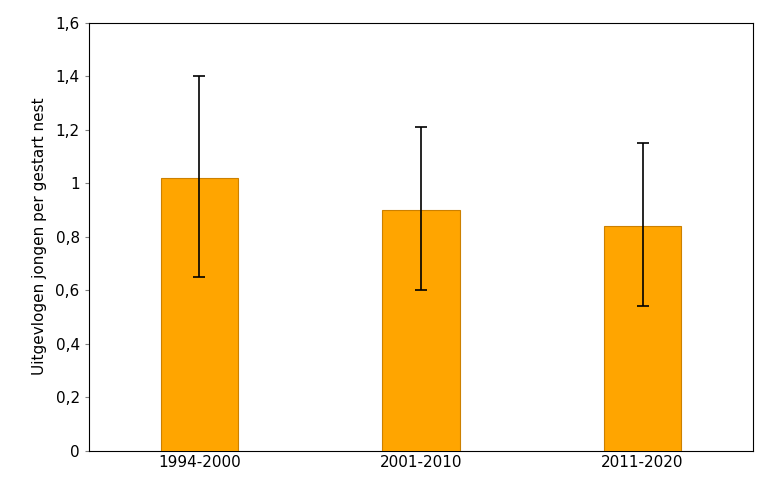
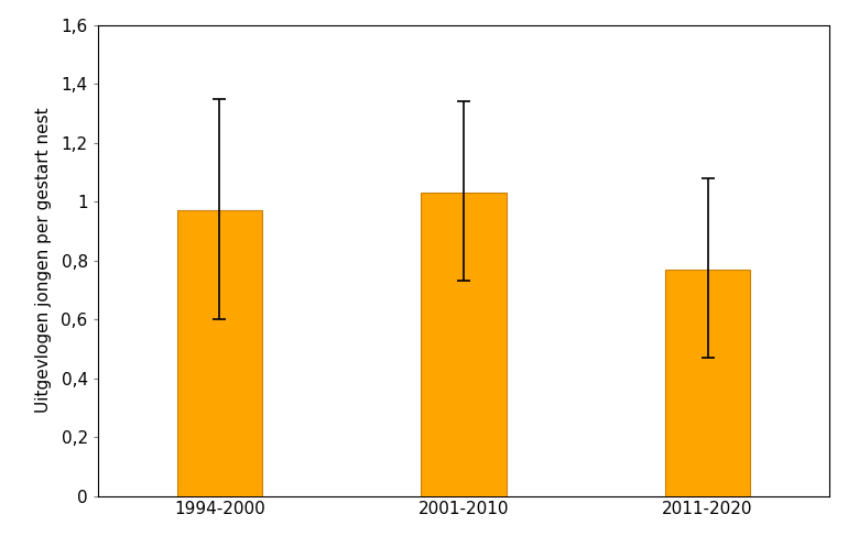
1994-2000: 1,02 -> 0,97
2001-2010: 0,90 -> 1,03
2011-2020: 0,84 -> 0,77
